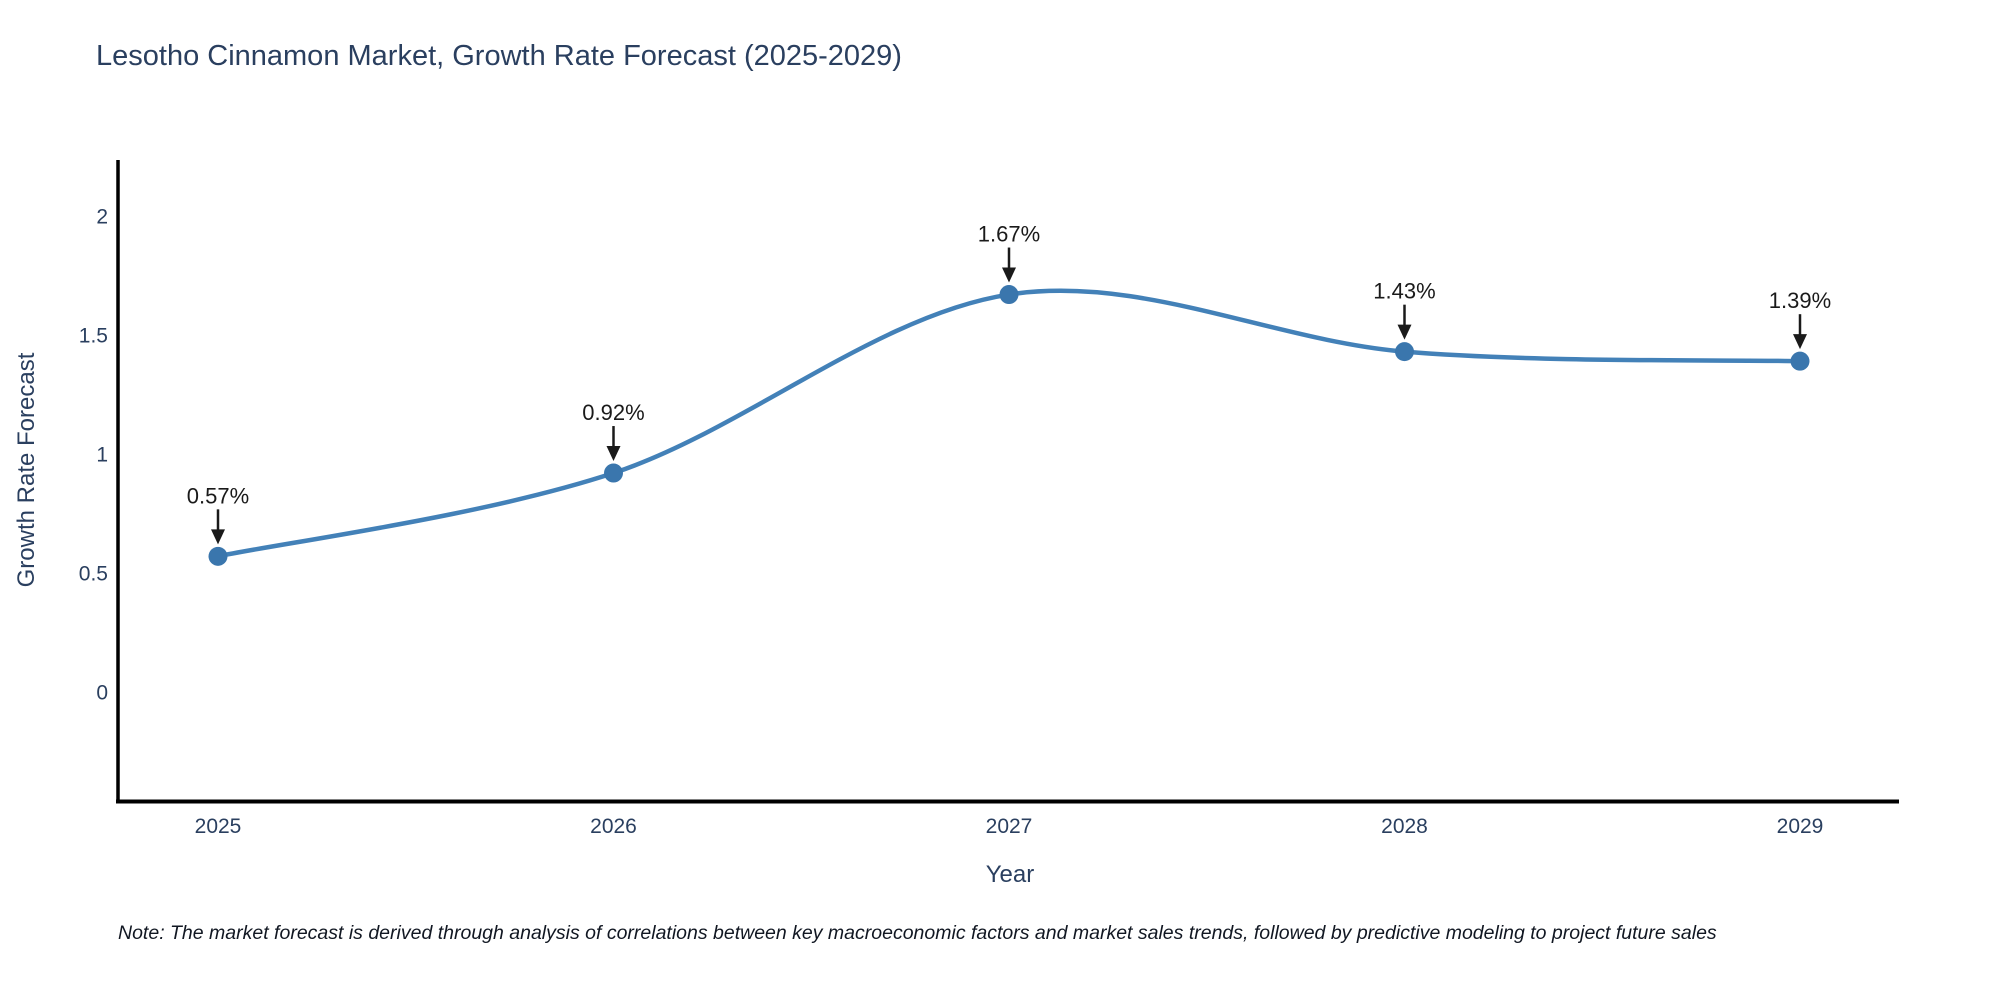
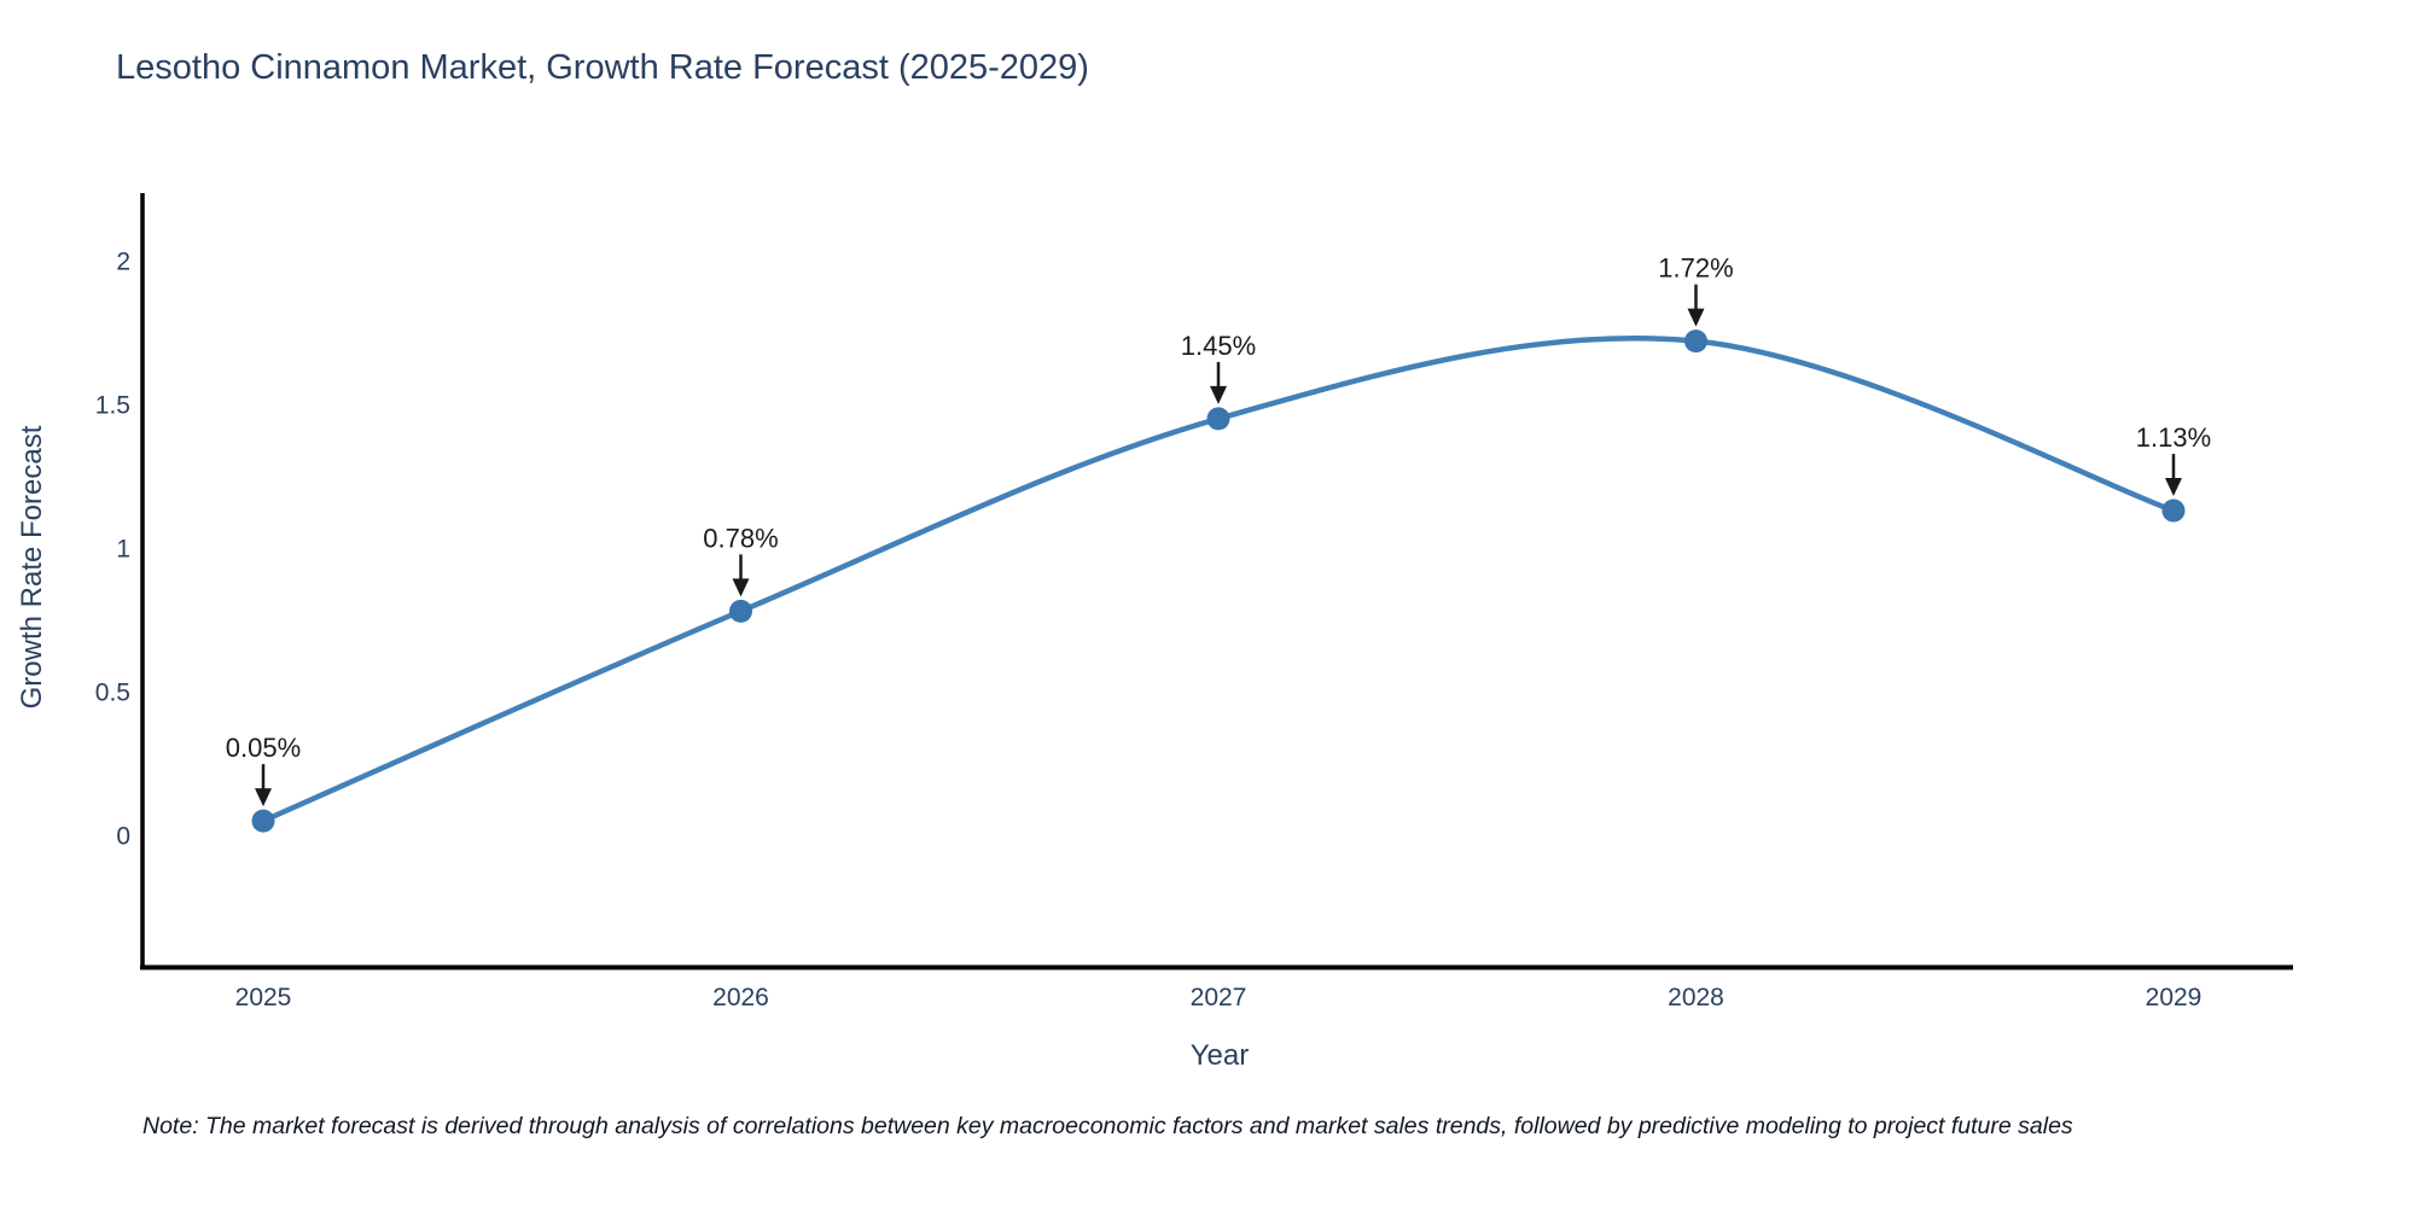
2025: 0.57% -> 0.05%
2026: 0.92% -> 0.78%
2027: 1.67% -> 1.45%
2028: 1.43% -> 1.72%
2029: 1.39% -> 1.13%
